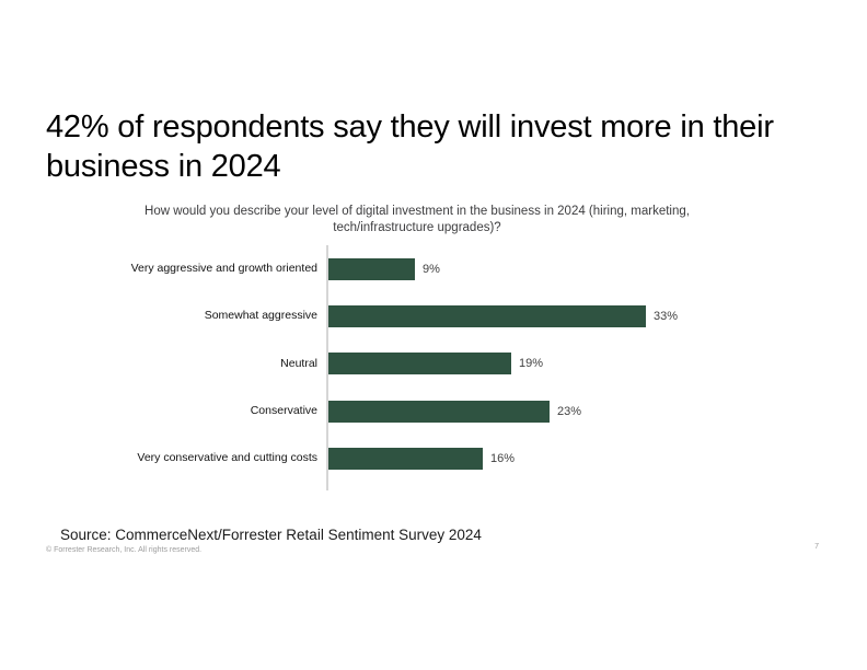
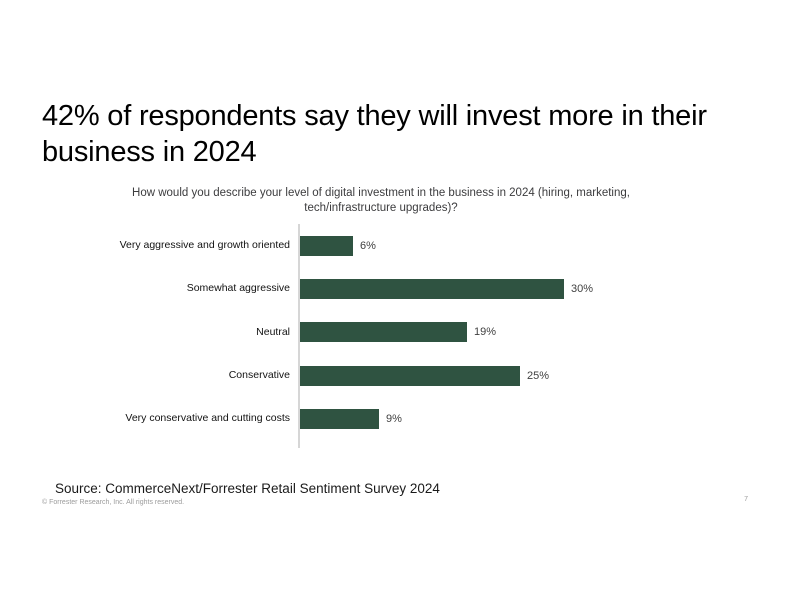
Very aggressive and growth oriented: 9% -> 6%
Somewhat aggressive: 33% -> 30%
Conservative: 23% -> 25%
Very conservative and cutting costs: 16% -> 9%
